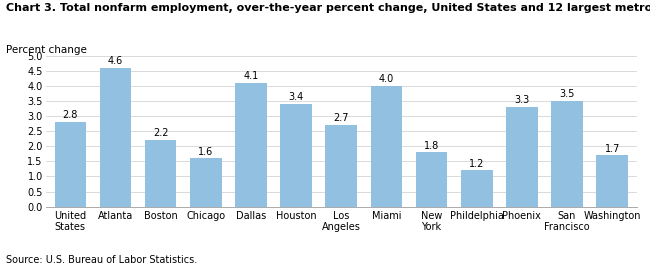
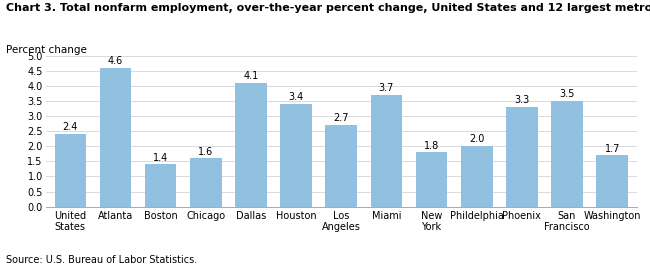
United States: 2.8 -> 2.4
Boston: 2.2 -> 1.4
Miami: 4.0 -> 3.7
Phildelphia: 1.2 -> 2.0
